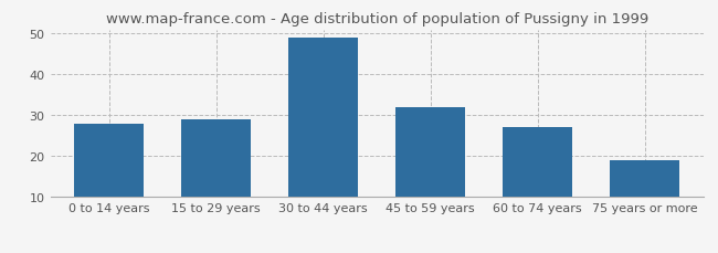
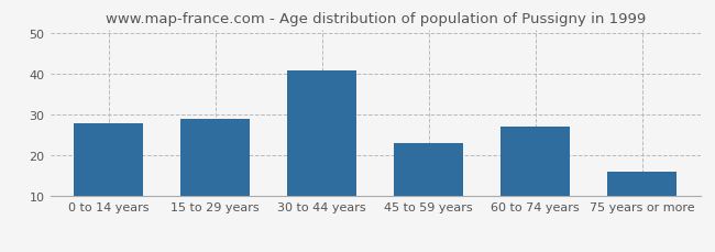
30 to 44 years: 49 -> 41
45 to 59 years: 32 -> 23
75 years or more: 19 -> 16
